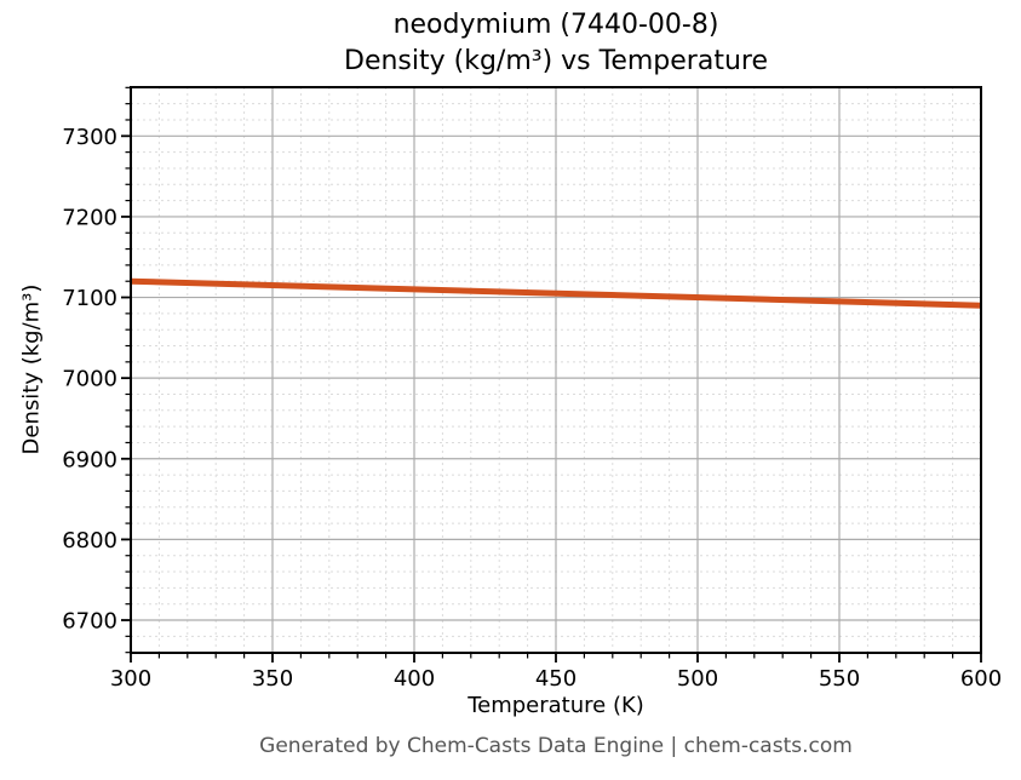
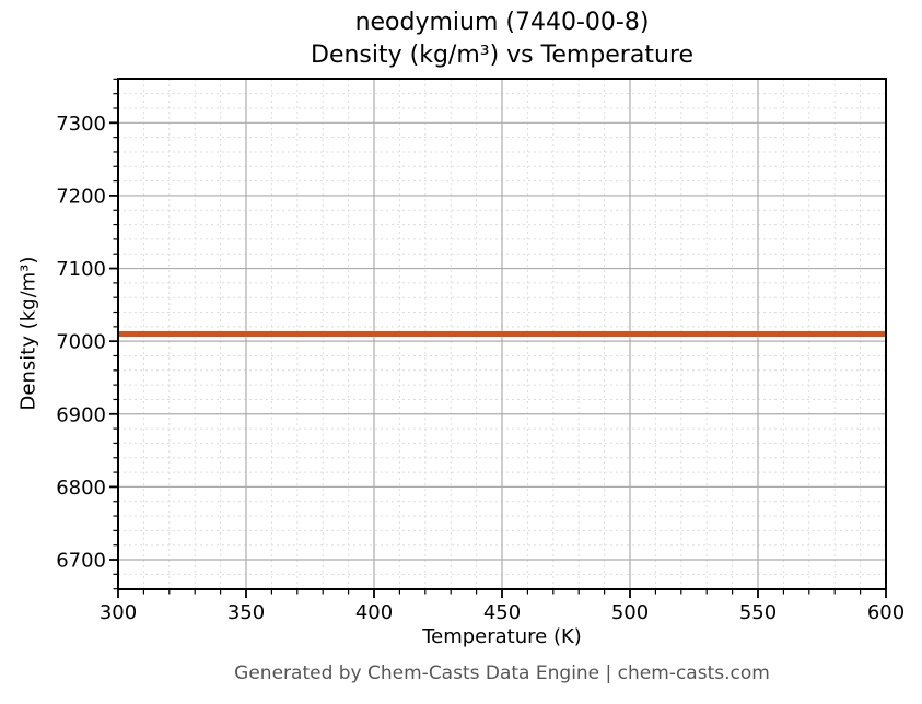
300: 7120 -> 7010
600: 7090 -> 7010
